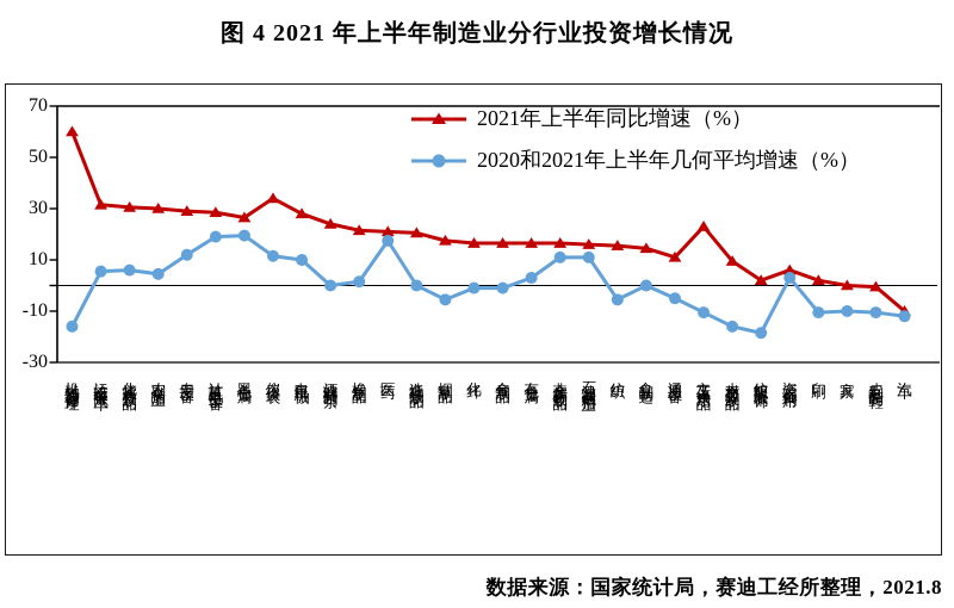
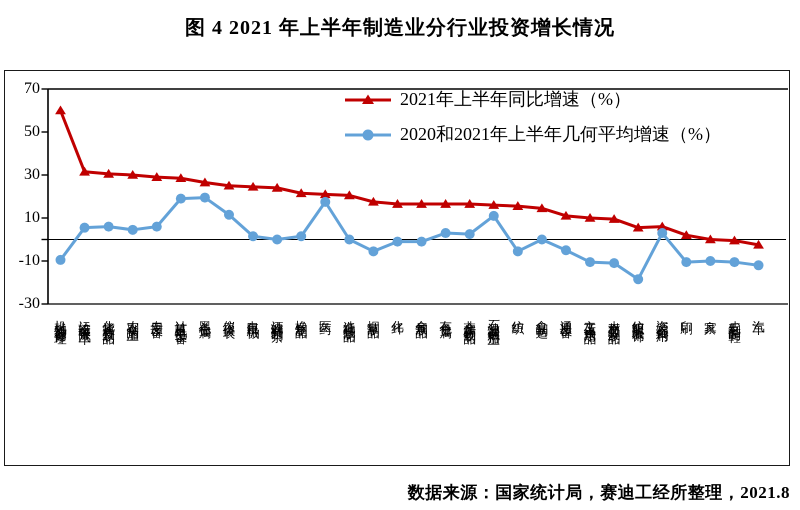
2020和2021年上半年几何平均增速（%）/机械和设备修理: -16 -> -10
2020和2021年上半年几何平均增速（%）/专用设备: 12 -> 6
2021年上半年同比增速（%）/仪器仪表: 34 -> 25
2021年上半年同比增速（%）/电气机械: 28 -> 24
2020和2021年上半年几何平均增速（%）/电气机械: 10 -> 2
2020和2021年上半年几何平均增速（%）/非金属矿物制品: 11 -> 2
2021年上半年同比增速（%）/文工体娱乐用品: 23 -> 10
2020和2021年上半年几何平均增速（%）/木材加工及制品: -16 -> -11
2021年上半年同比增速（%）/纺织服装服饰: 2 -> 6
2021年上半年同比增速（%）/汽车: -10 -> -2
